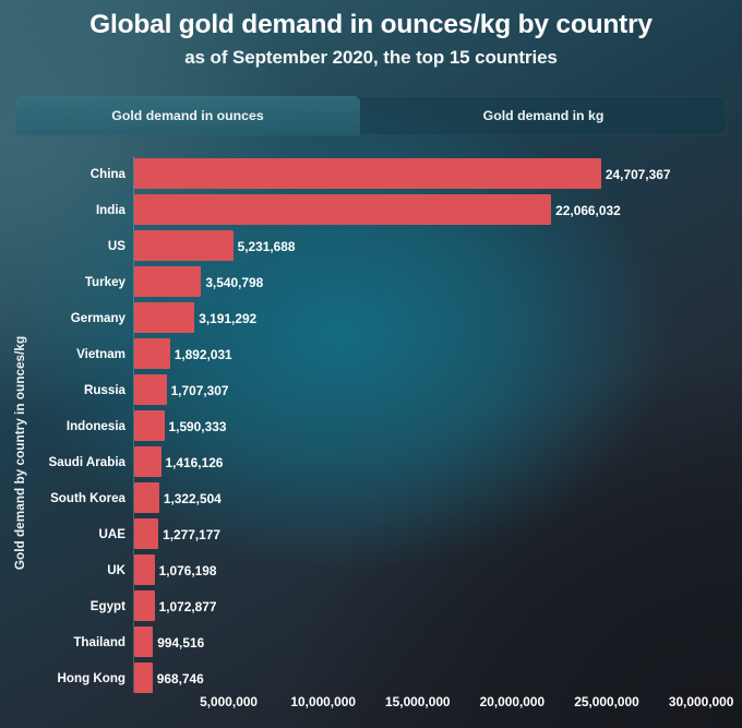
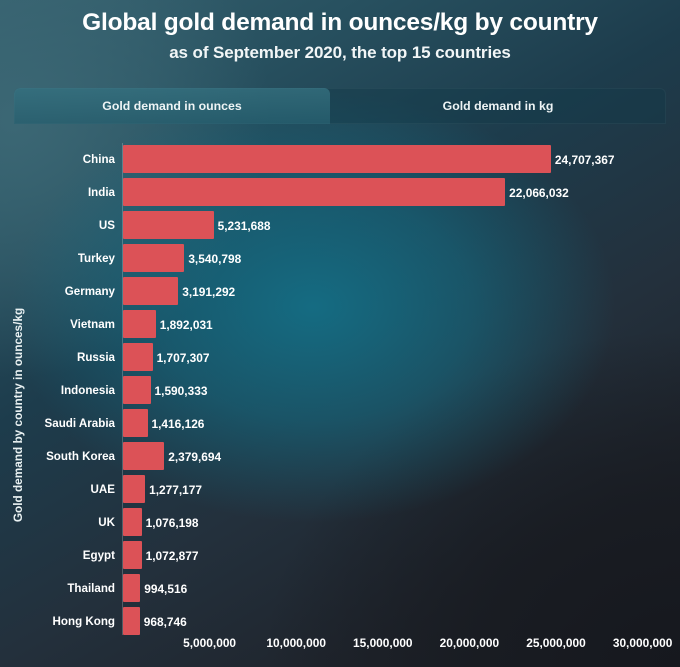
South Korea: 1,322,504 -> 2,379,694
